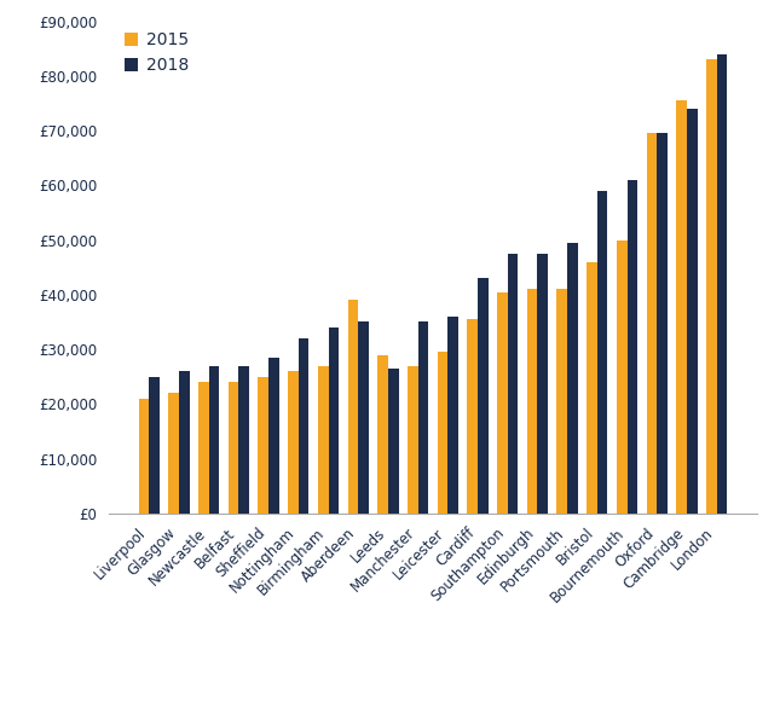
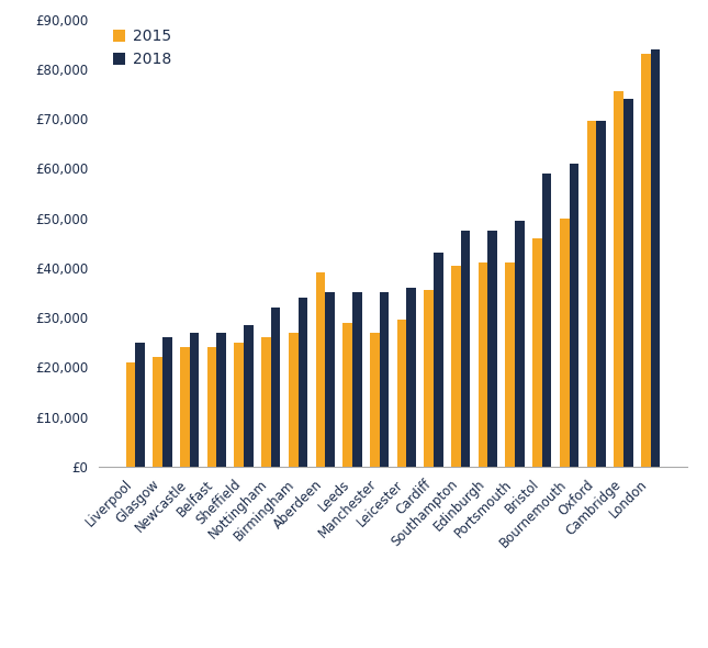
2018/Leeds: £26,500 -> £35,000
